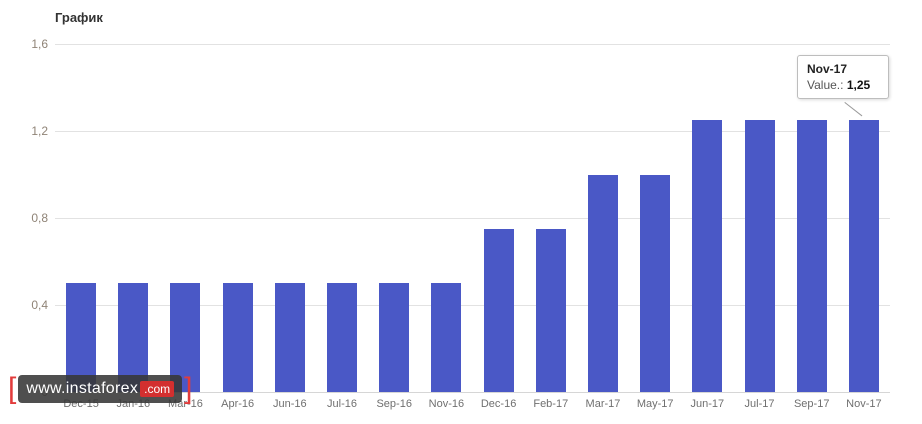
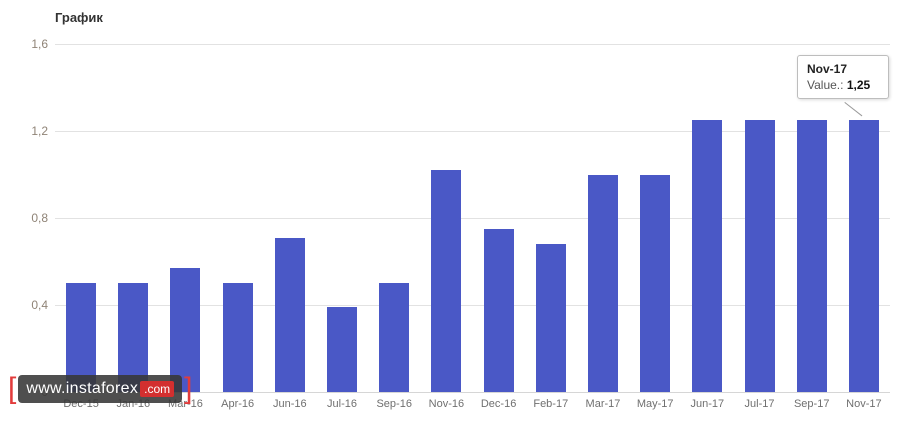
Mar-16: 0,50 -> 0,57
Jun-16: 0,50 -> 0,71
Jul-16: 0,50 -> 0,39
Nov-16: 0,50 -> 1,02
Feb-17: 0,75 -> 0,68
